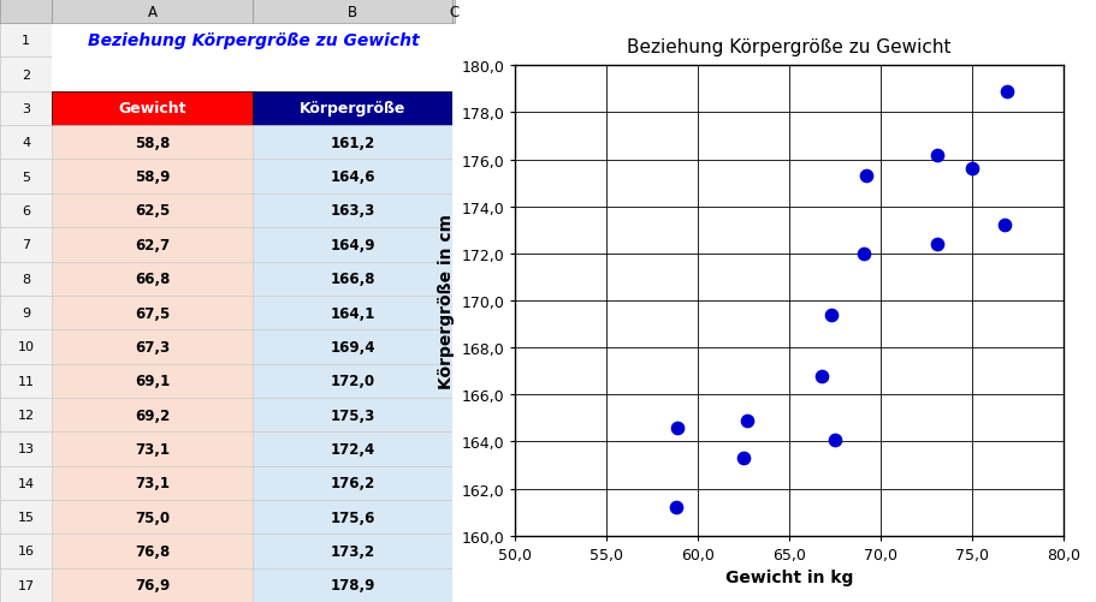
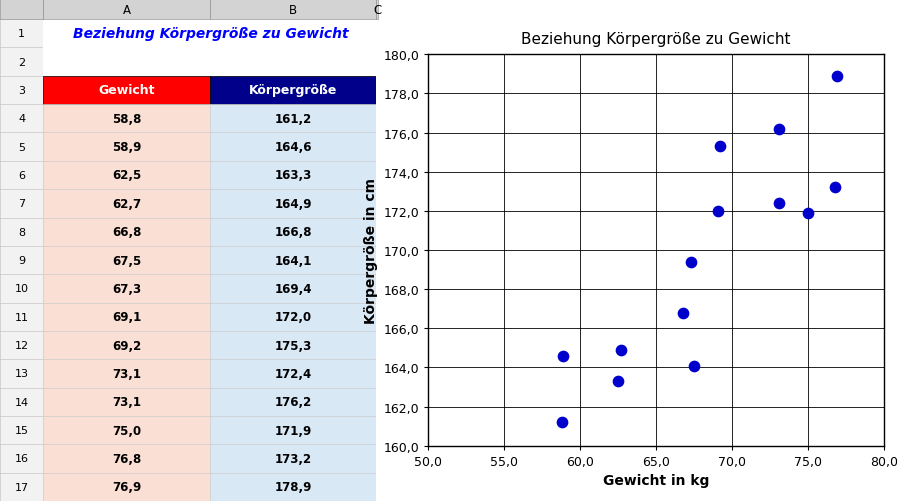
75,0: 175,6 -> 171,9
